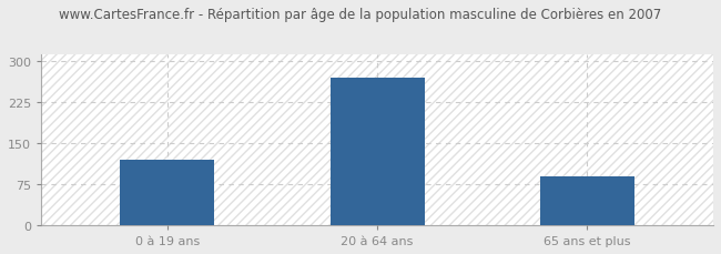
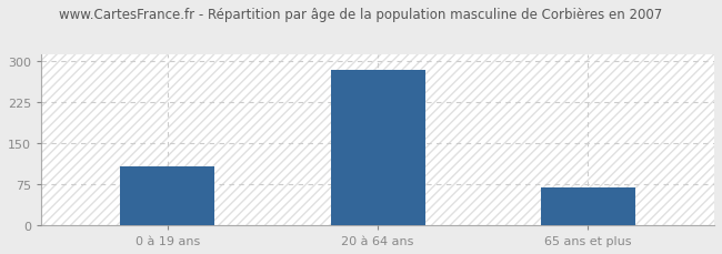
0 à 19 ans: 120 -> 107
20 à 64 ans: 270 -> 283
65 ans et plus: 90 -> 68
